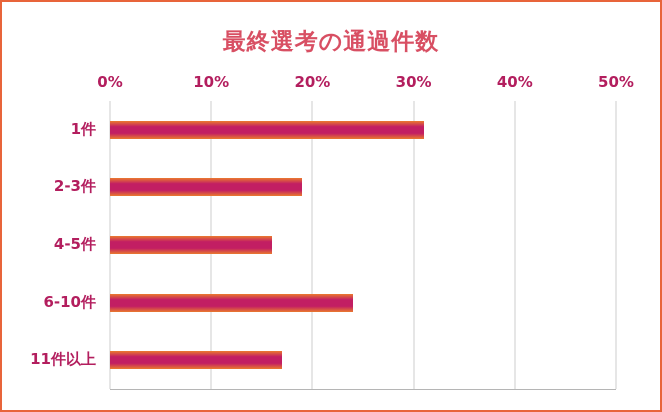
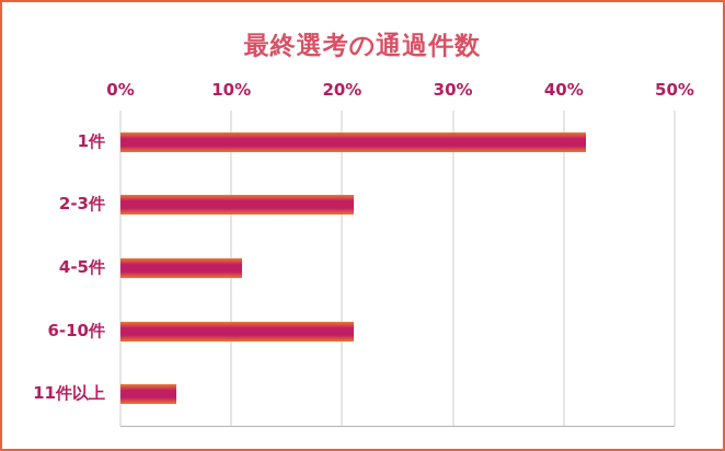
1件: 31% -> 42%
2-3件: 19% -> 21%
4-5件: 16% -> 11%
6-10件: 24% -> 21%
11件以上: 17% -> 5%
